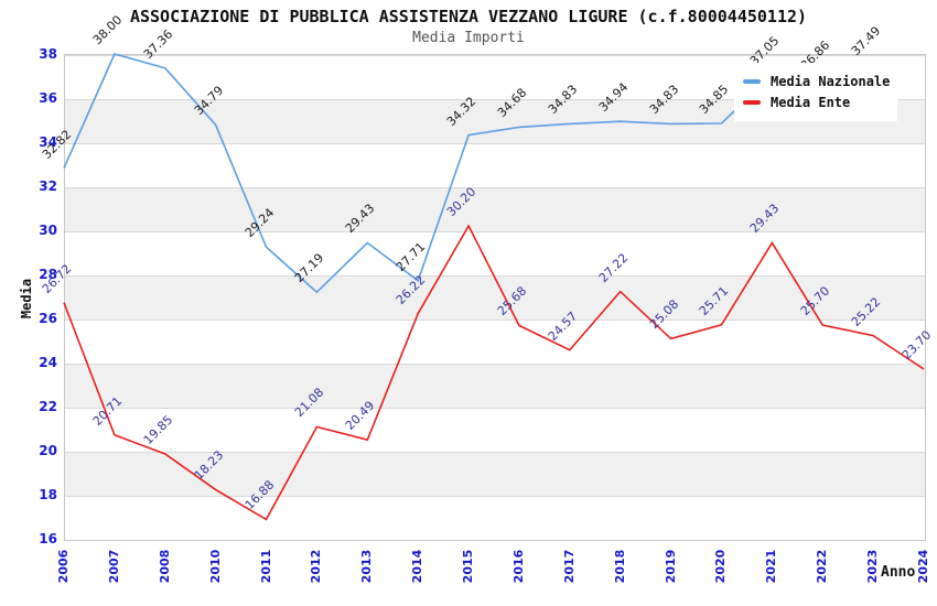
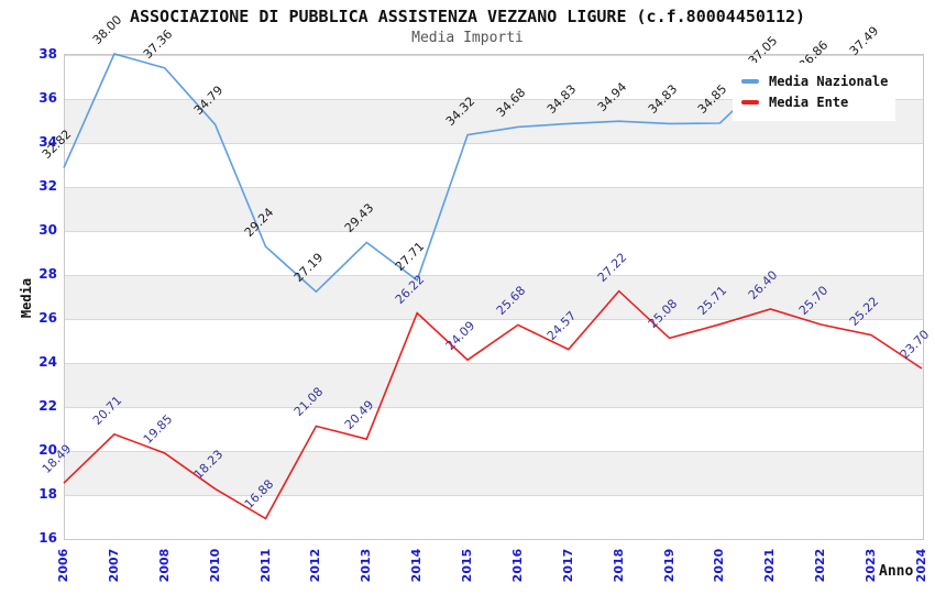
Media Ente/2006: 26.72 -> 18.49
Media Ente/2015: 30.20 -> 24.09
Media Ente/2021: 29.43 -> 26.40
